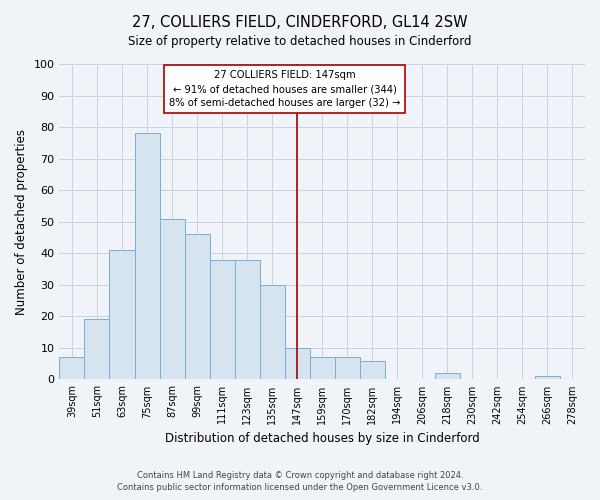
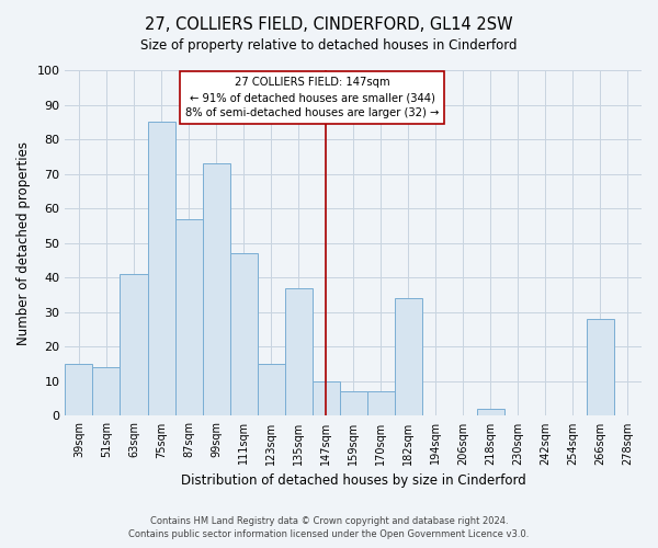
39sqm: 7 -> 15
51sqm: 19 -> 14
75sqm: 78 -> 85
87sqm: 51 -> 57
99sqm: 46 -> 73
111sqm: 38 -> 47
123sqm: 38 -> 15
135sqm: 30 -> 37
182sqm: 6 -> 34
266sqm: 1 -> 28
